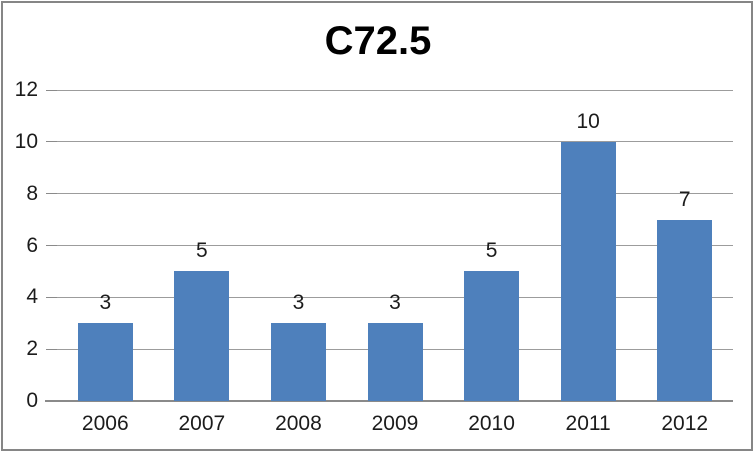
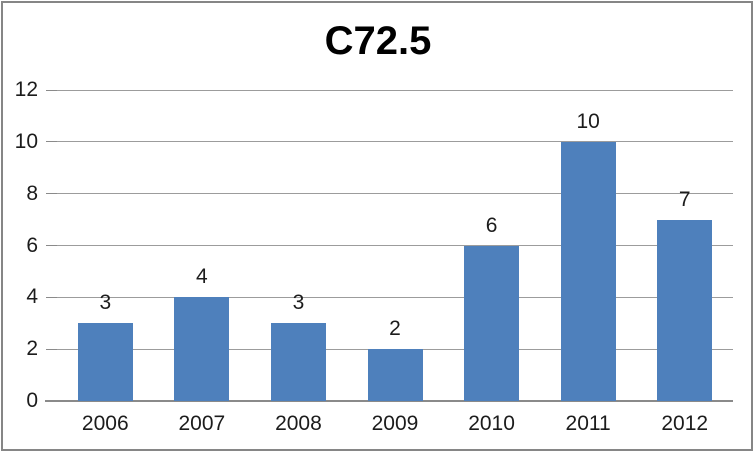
2007: 5 -> 4
2009: 3 -> 2
2010: 5 -> 6
